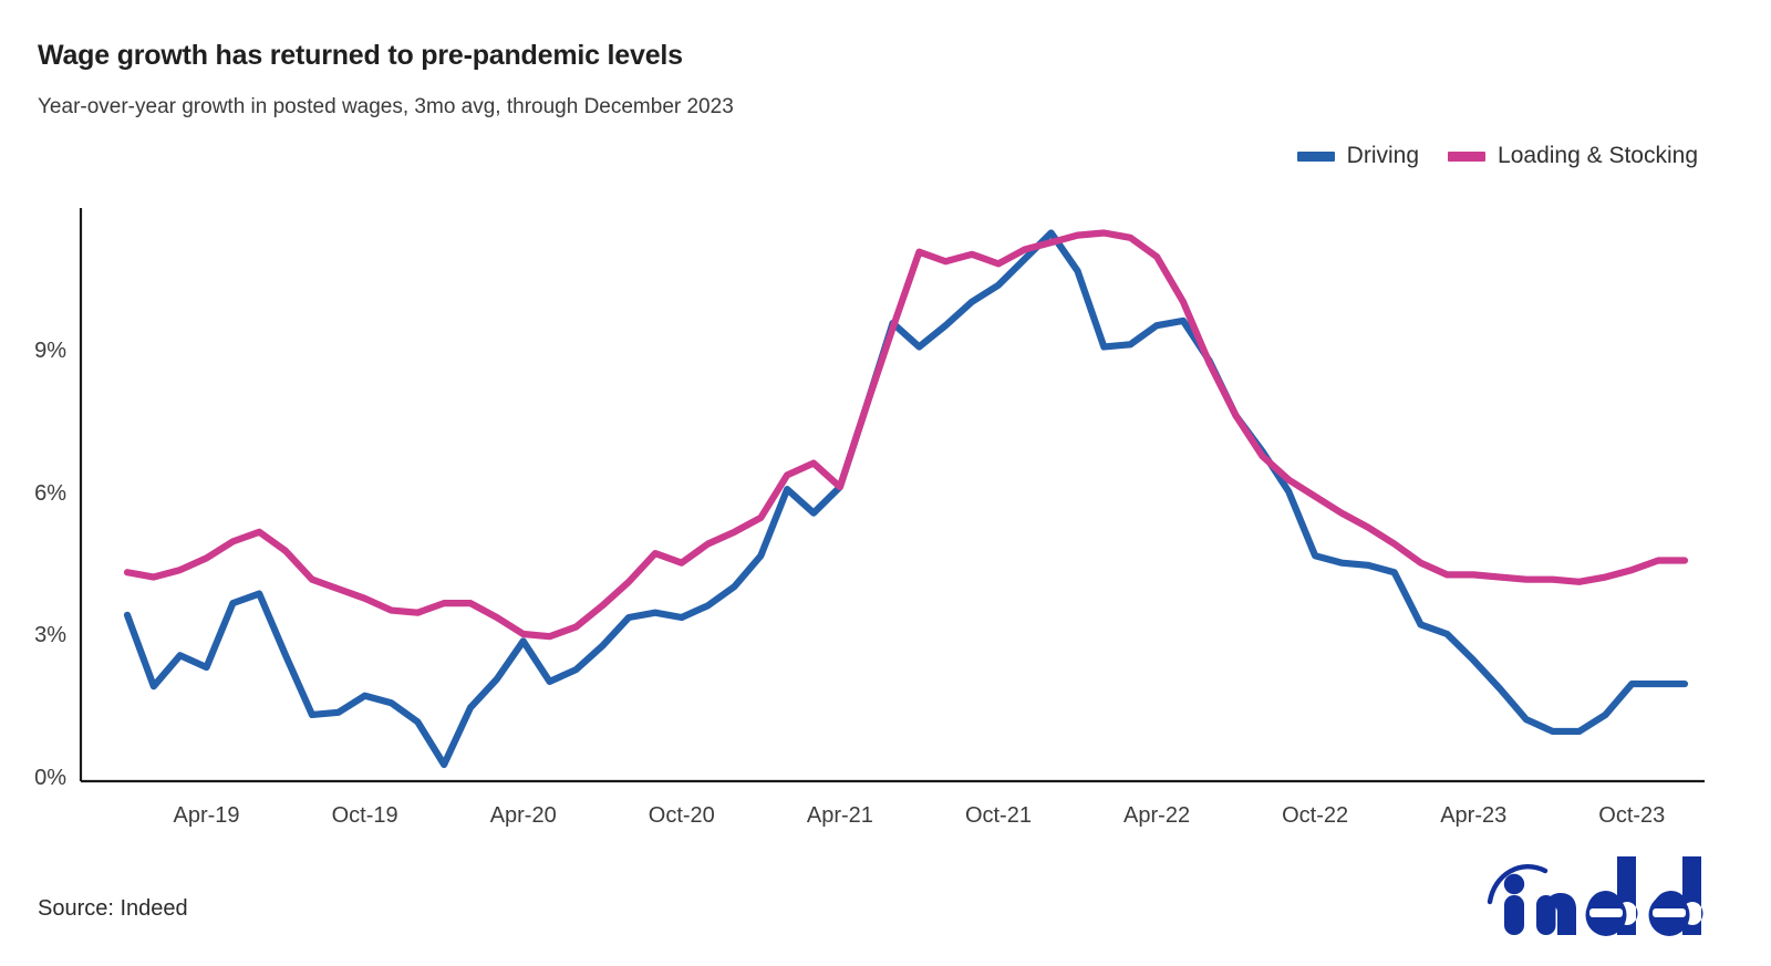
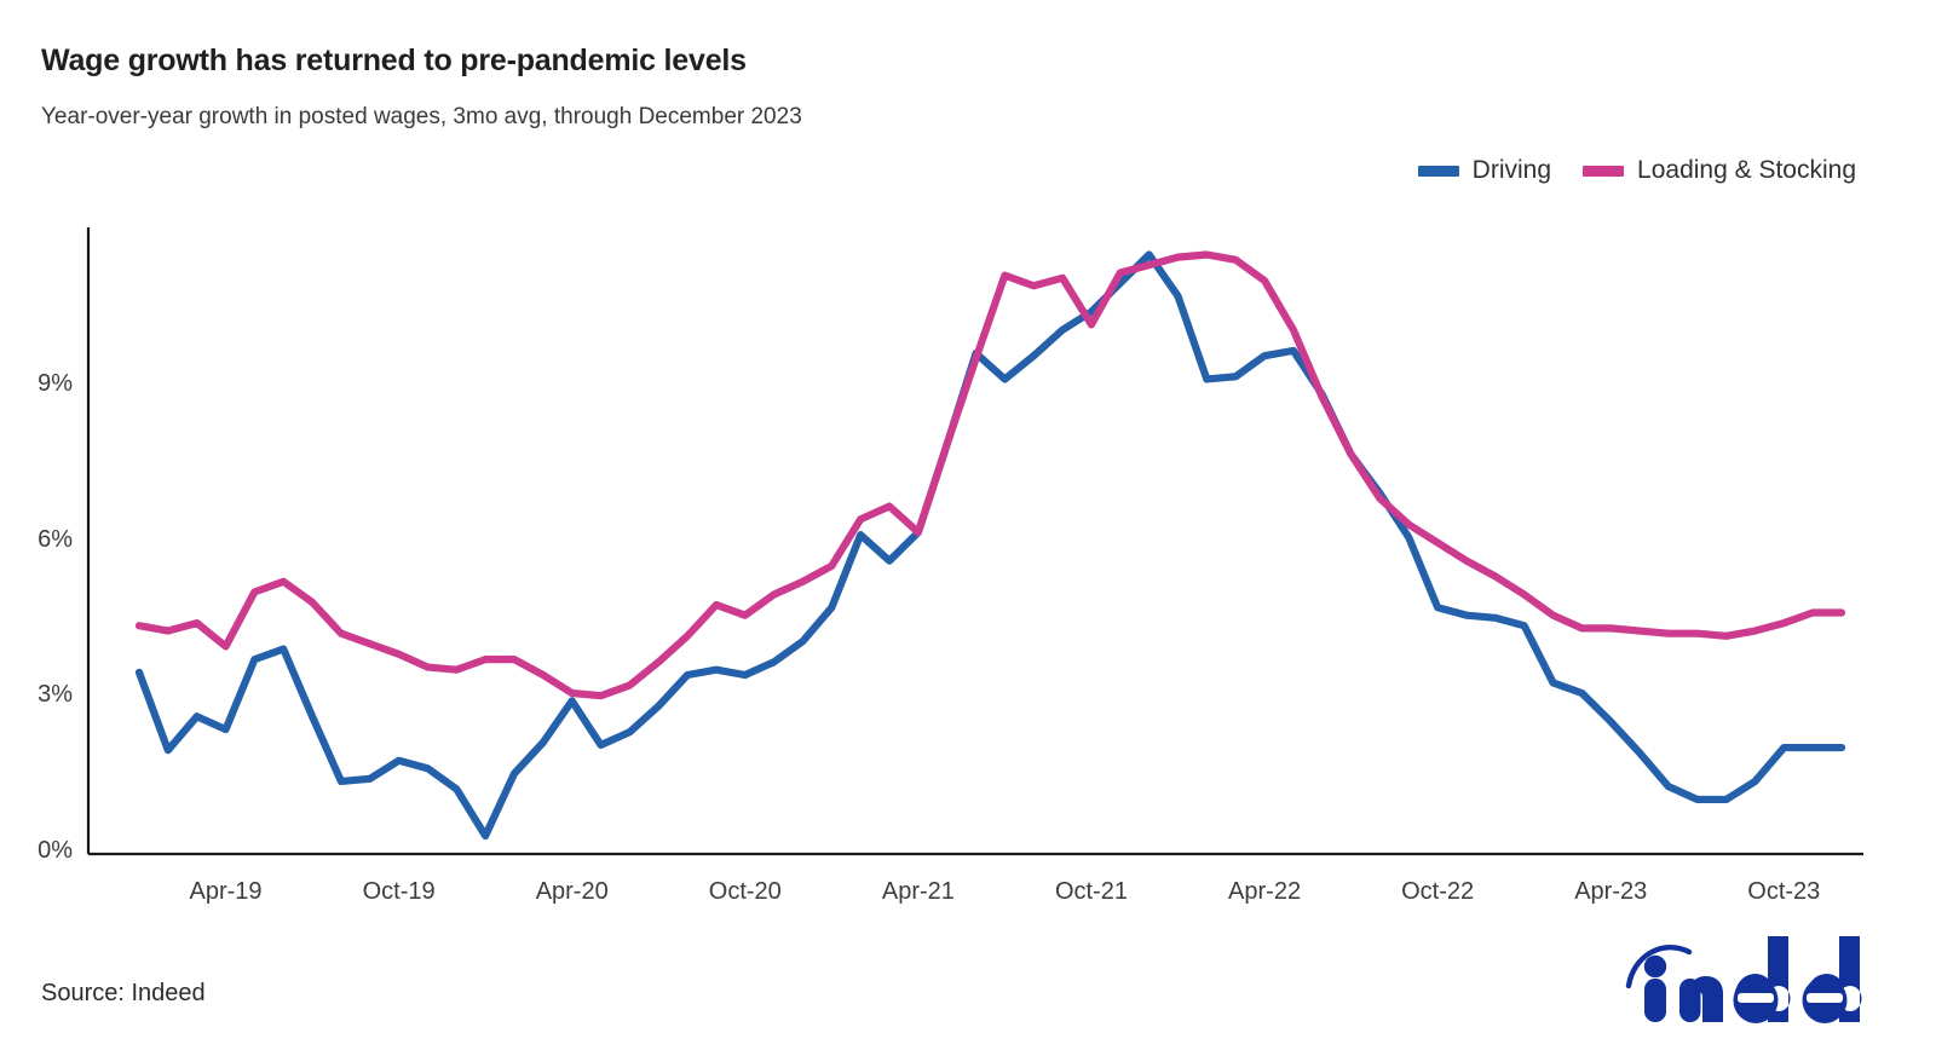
Loading & Stocking/Apr-19: 4.7% -> 4.0%
Loading & Stocking/Oct-21: 10.9% -> 10.2%
